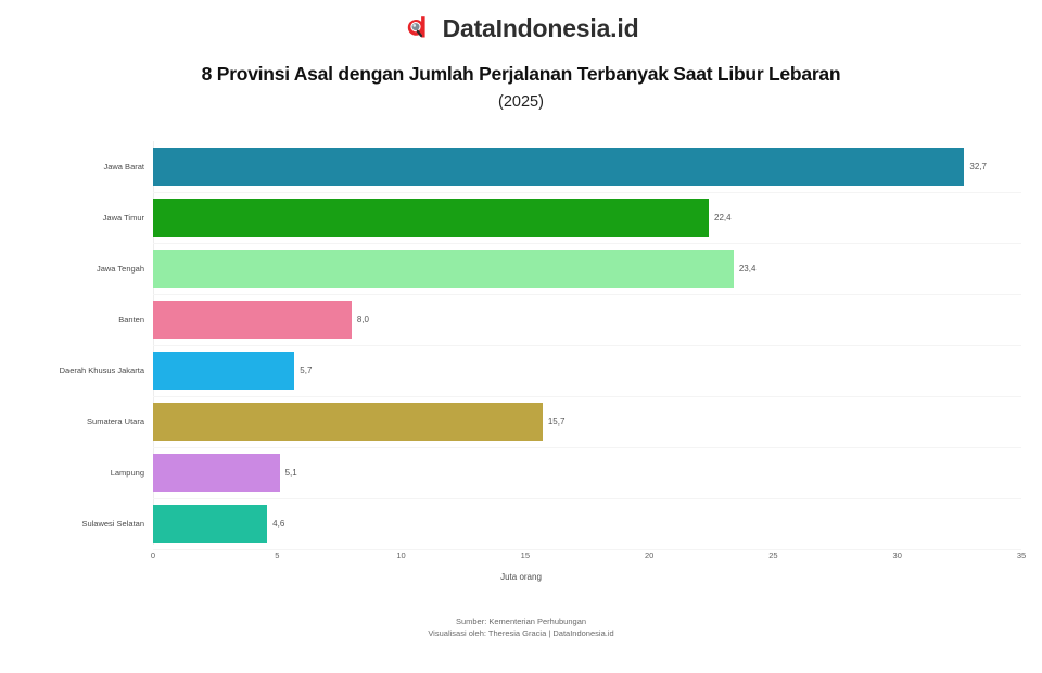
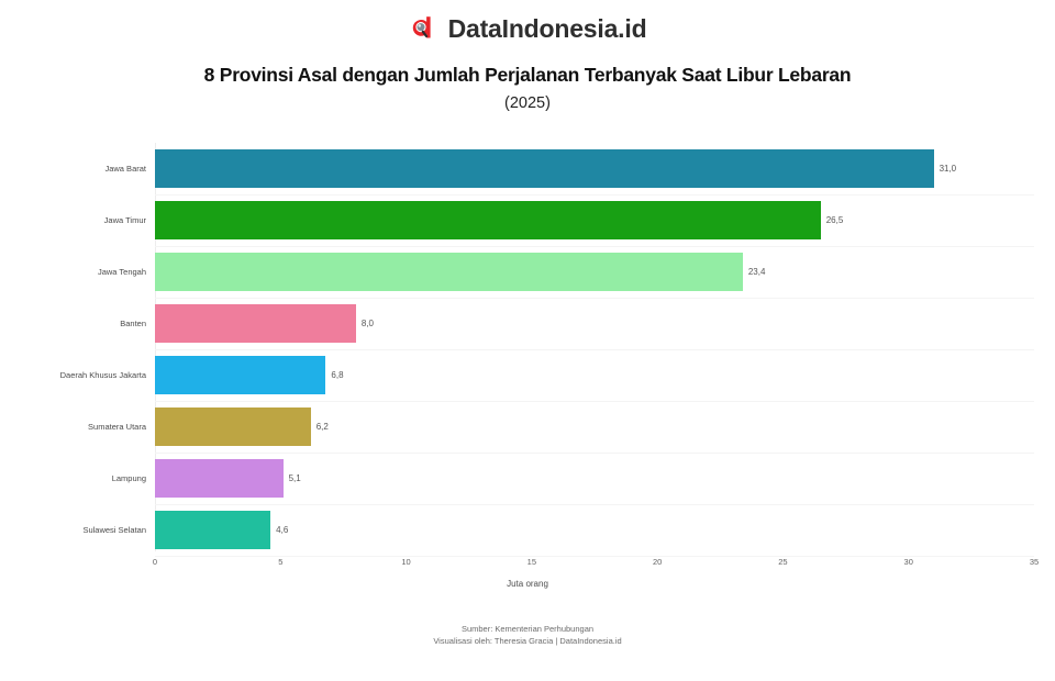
Jawa Barat: 32,7 -> 31,0
Jawa Timur: 22,4 -> 26,5
Daerah Khusus Jakarta: 5,7 -> 6,8
Sumatera Utara: 15,7 -> 6,2
